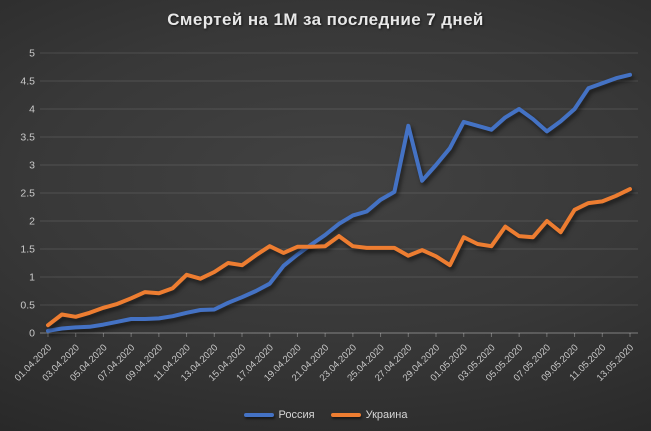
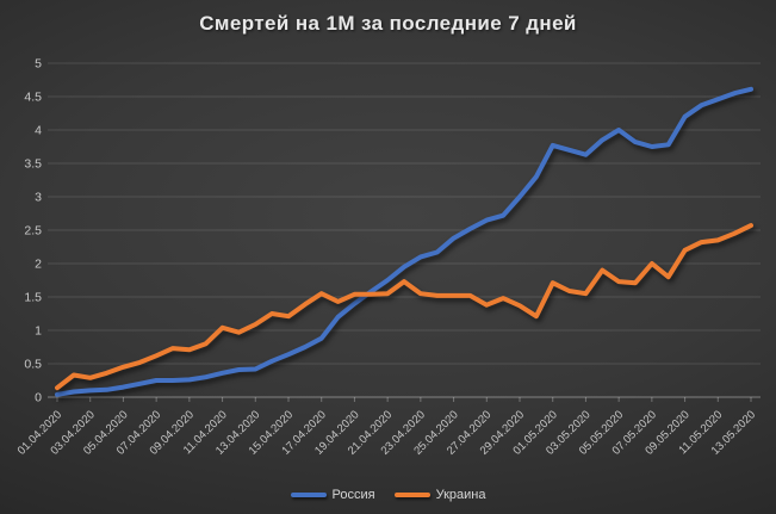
Россия/27.04.2020: 3.7 -> 2.6
Россия/07.05.2020: 3.6 -> 3.8
Россия/09.05.2020: 4.0 -> 4.2
